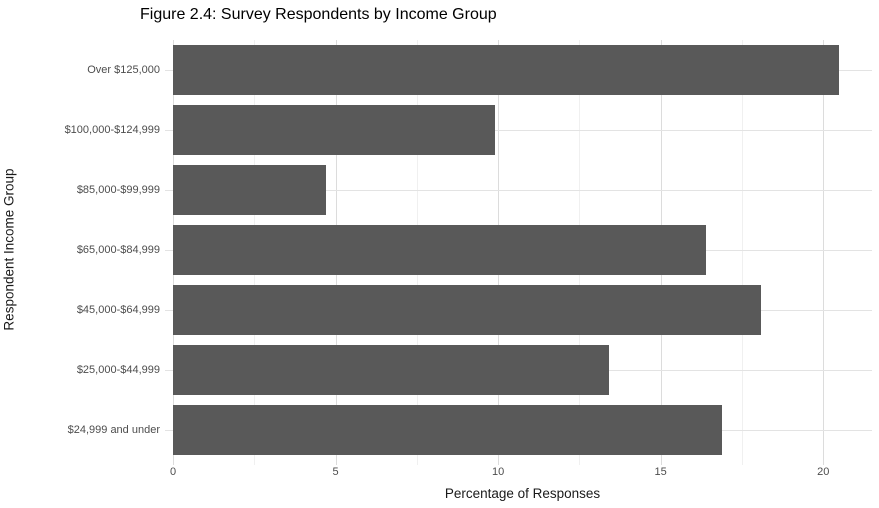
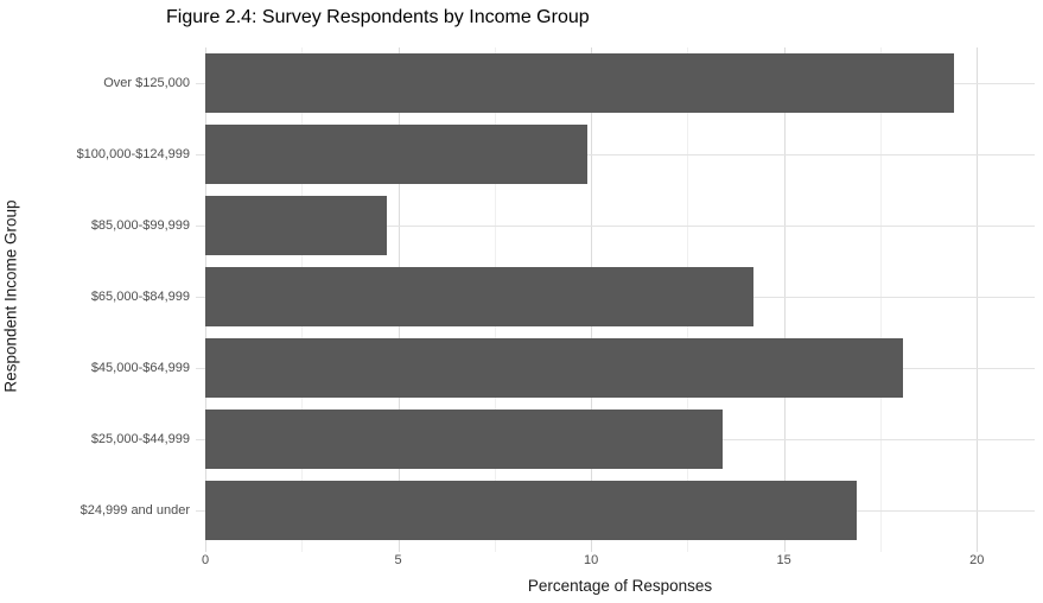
Over $125,000: 20.5 -> 19.4
$65,000-$84,999: 16.4 -> 14.2
